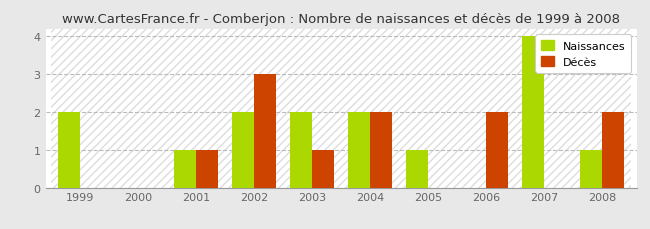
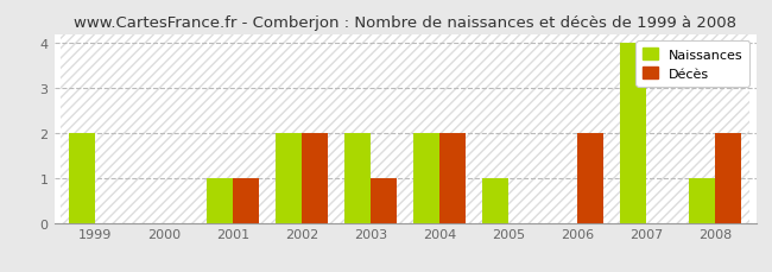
Décès/2002: 3 -> 2
